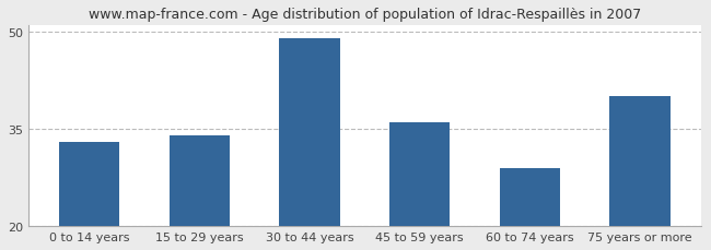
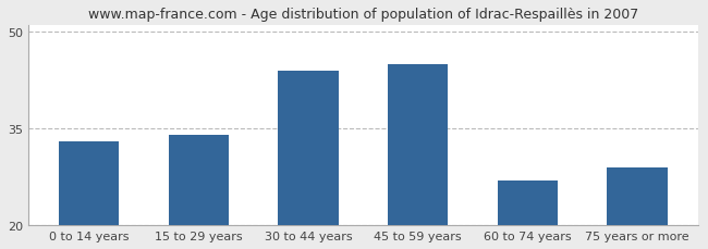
30 to 44 years: 49 -> 44
45 to 59 years: 36 -> 45
60 to 74 years: 29 -> 27
75 years or more: 40 -> 29
